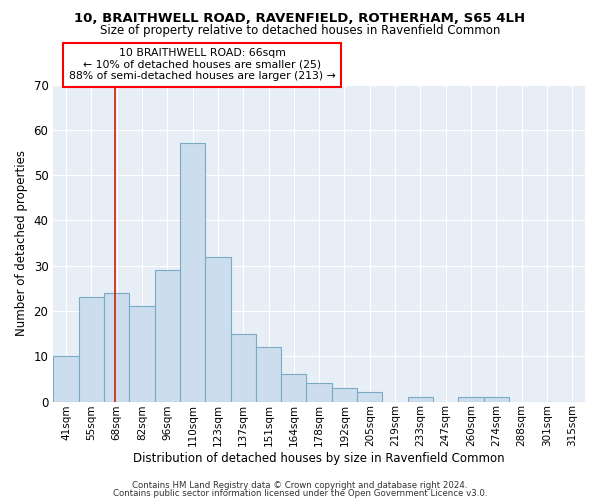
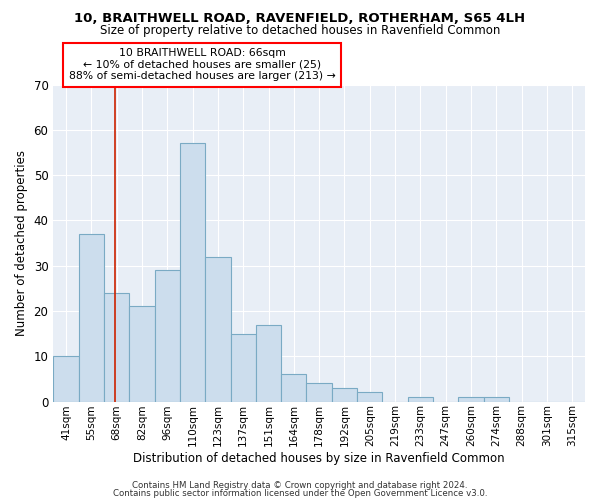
55sqm: 23 -> 37
151sqm: 12 -> 17
